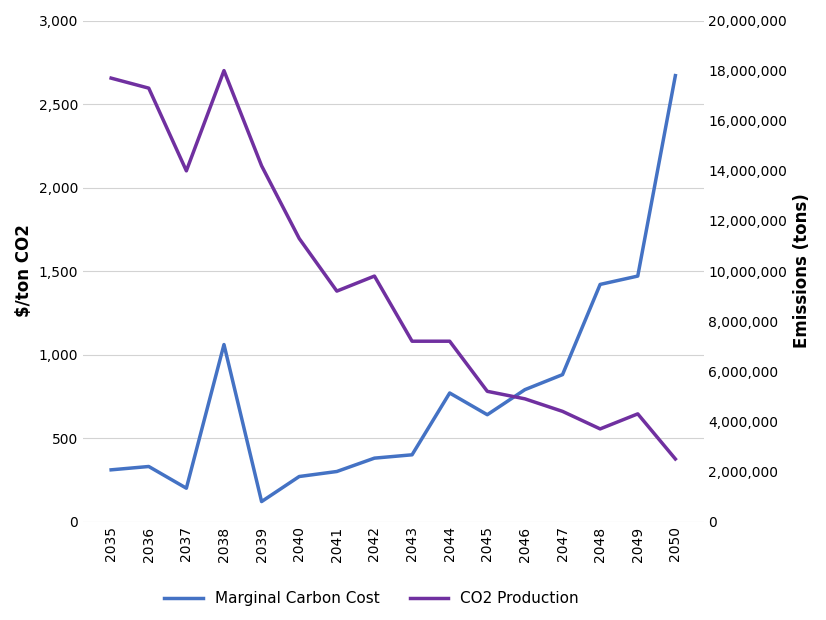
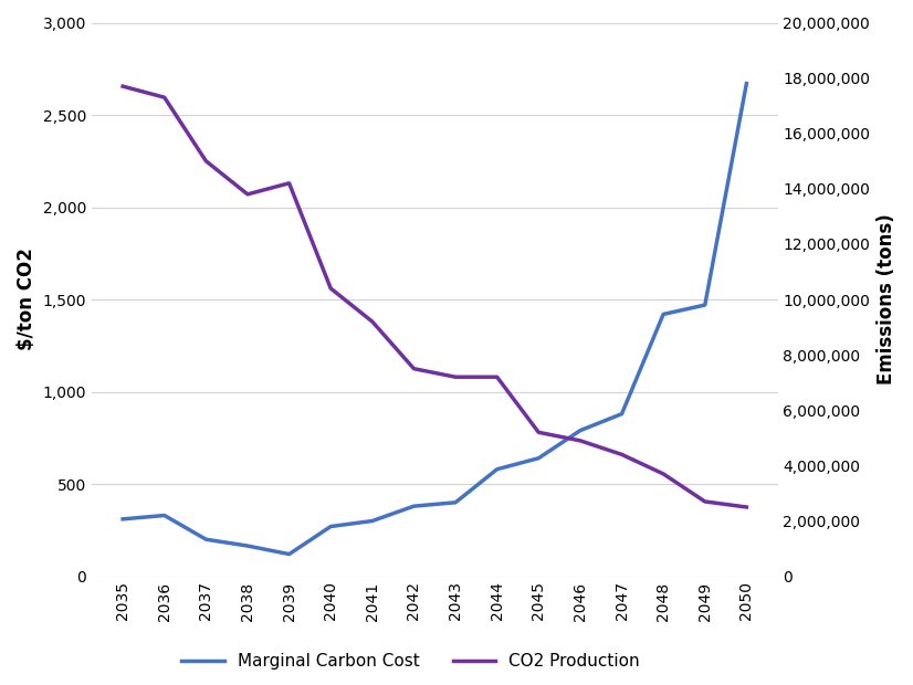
CO2 Production/2037: 14,000,000 -> 15,000,000
Marginal Carbon Cost/2038: 1,060 -> 160
CO2 Production/2038: 18,000,000 -> 13,800,000
CO2 Production/2040: 11,300,000 -> 10,400,000
CO2 Production/2042: 9,800,000 -> 7,500,000
Marginal Carbon Cost/2044: 770 -> 580
CO2 Production/2049: 4,300,000 -> 2,700,000
